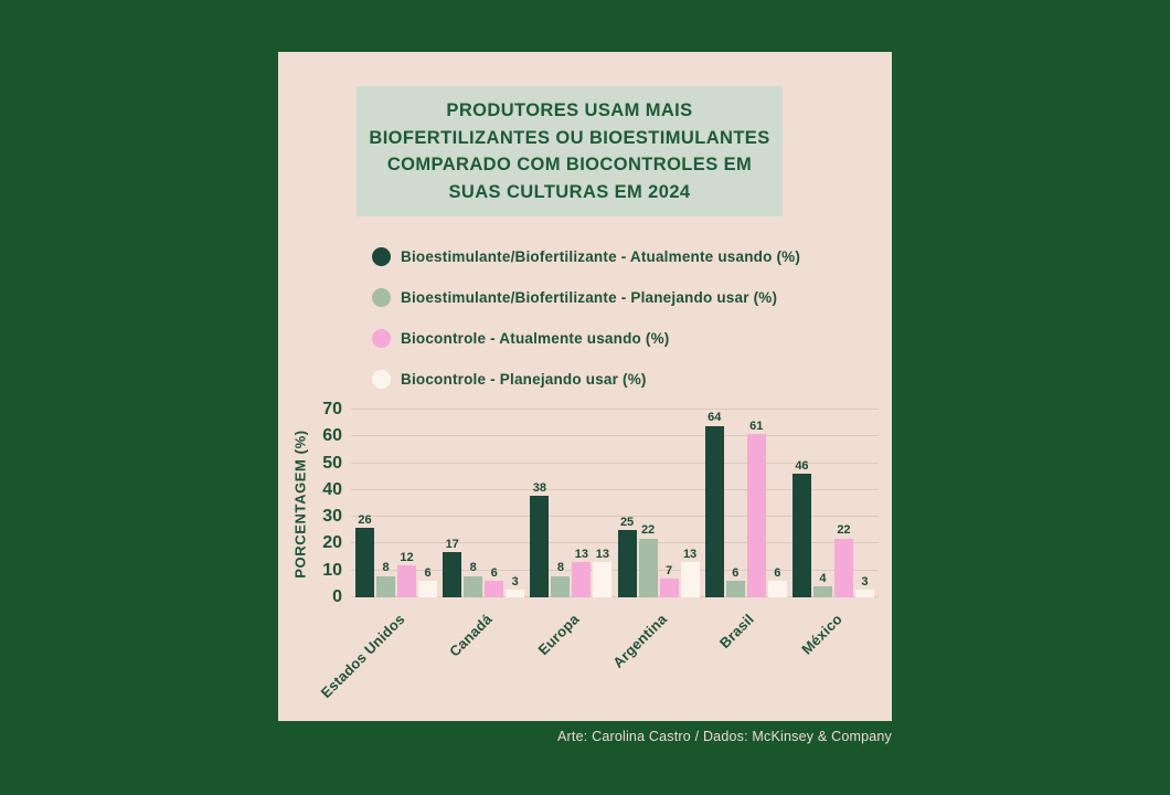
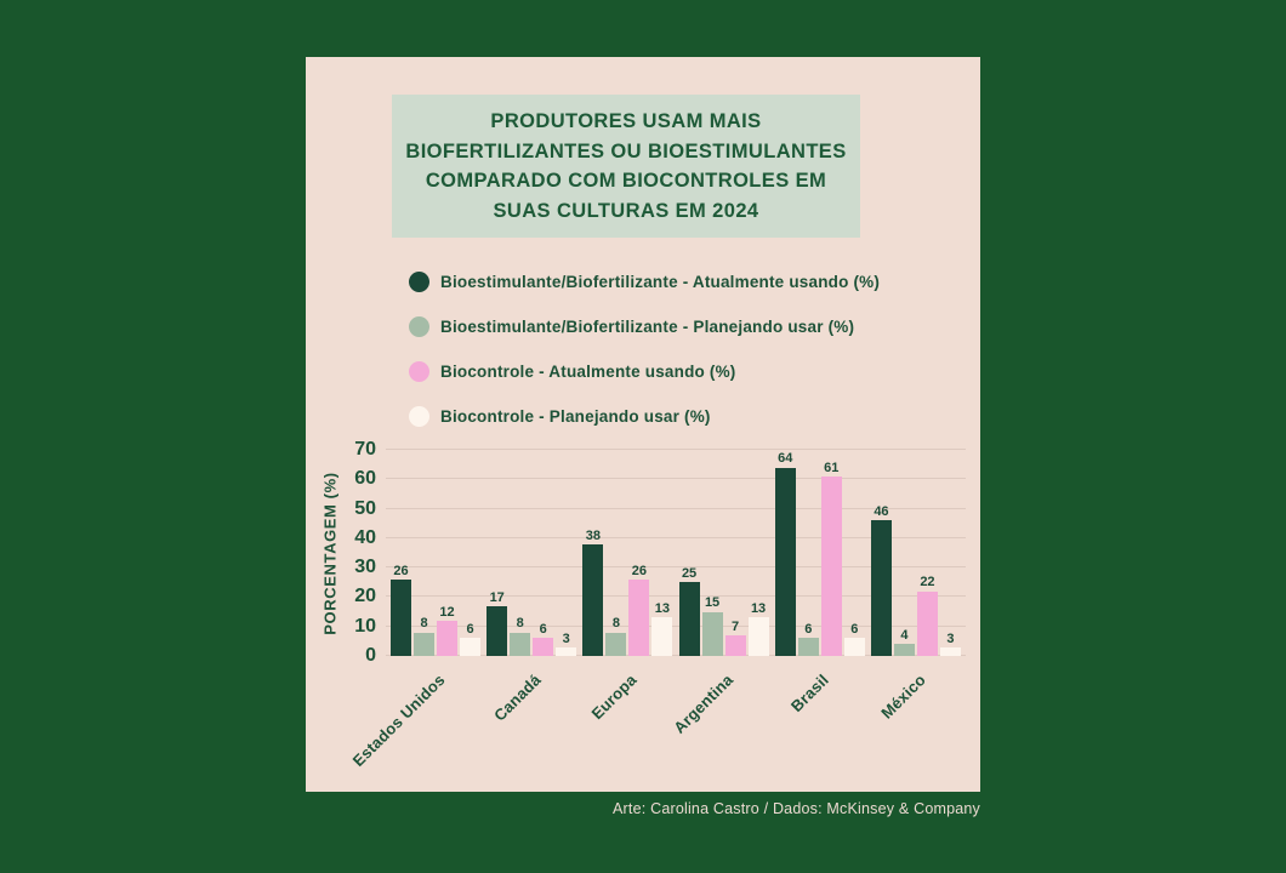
Biocontrole - Atualmente usando (%)/Europa: 13 -> 26
Bioestimulante/Biofertilizante - Planejando usar (%)/Argentina: 22 -> 15
